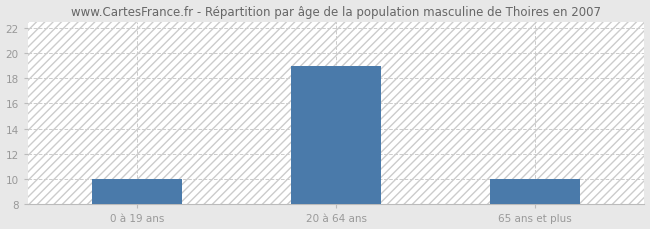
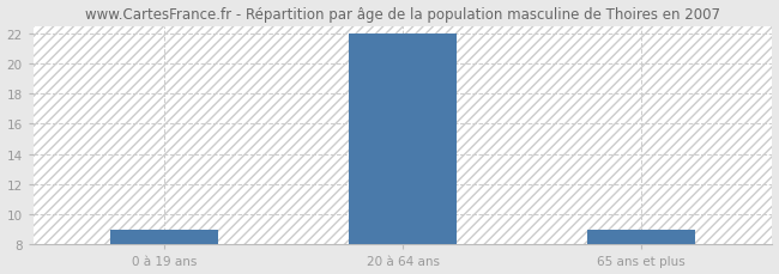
0 à 19 ans: 10 -> 9
20 à 64 ans: 19 -> 22
65 ans et plus: 10 -> 9
